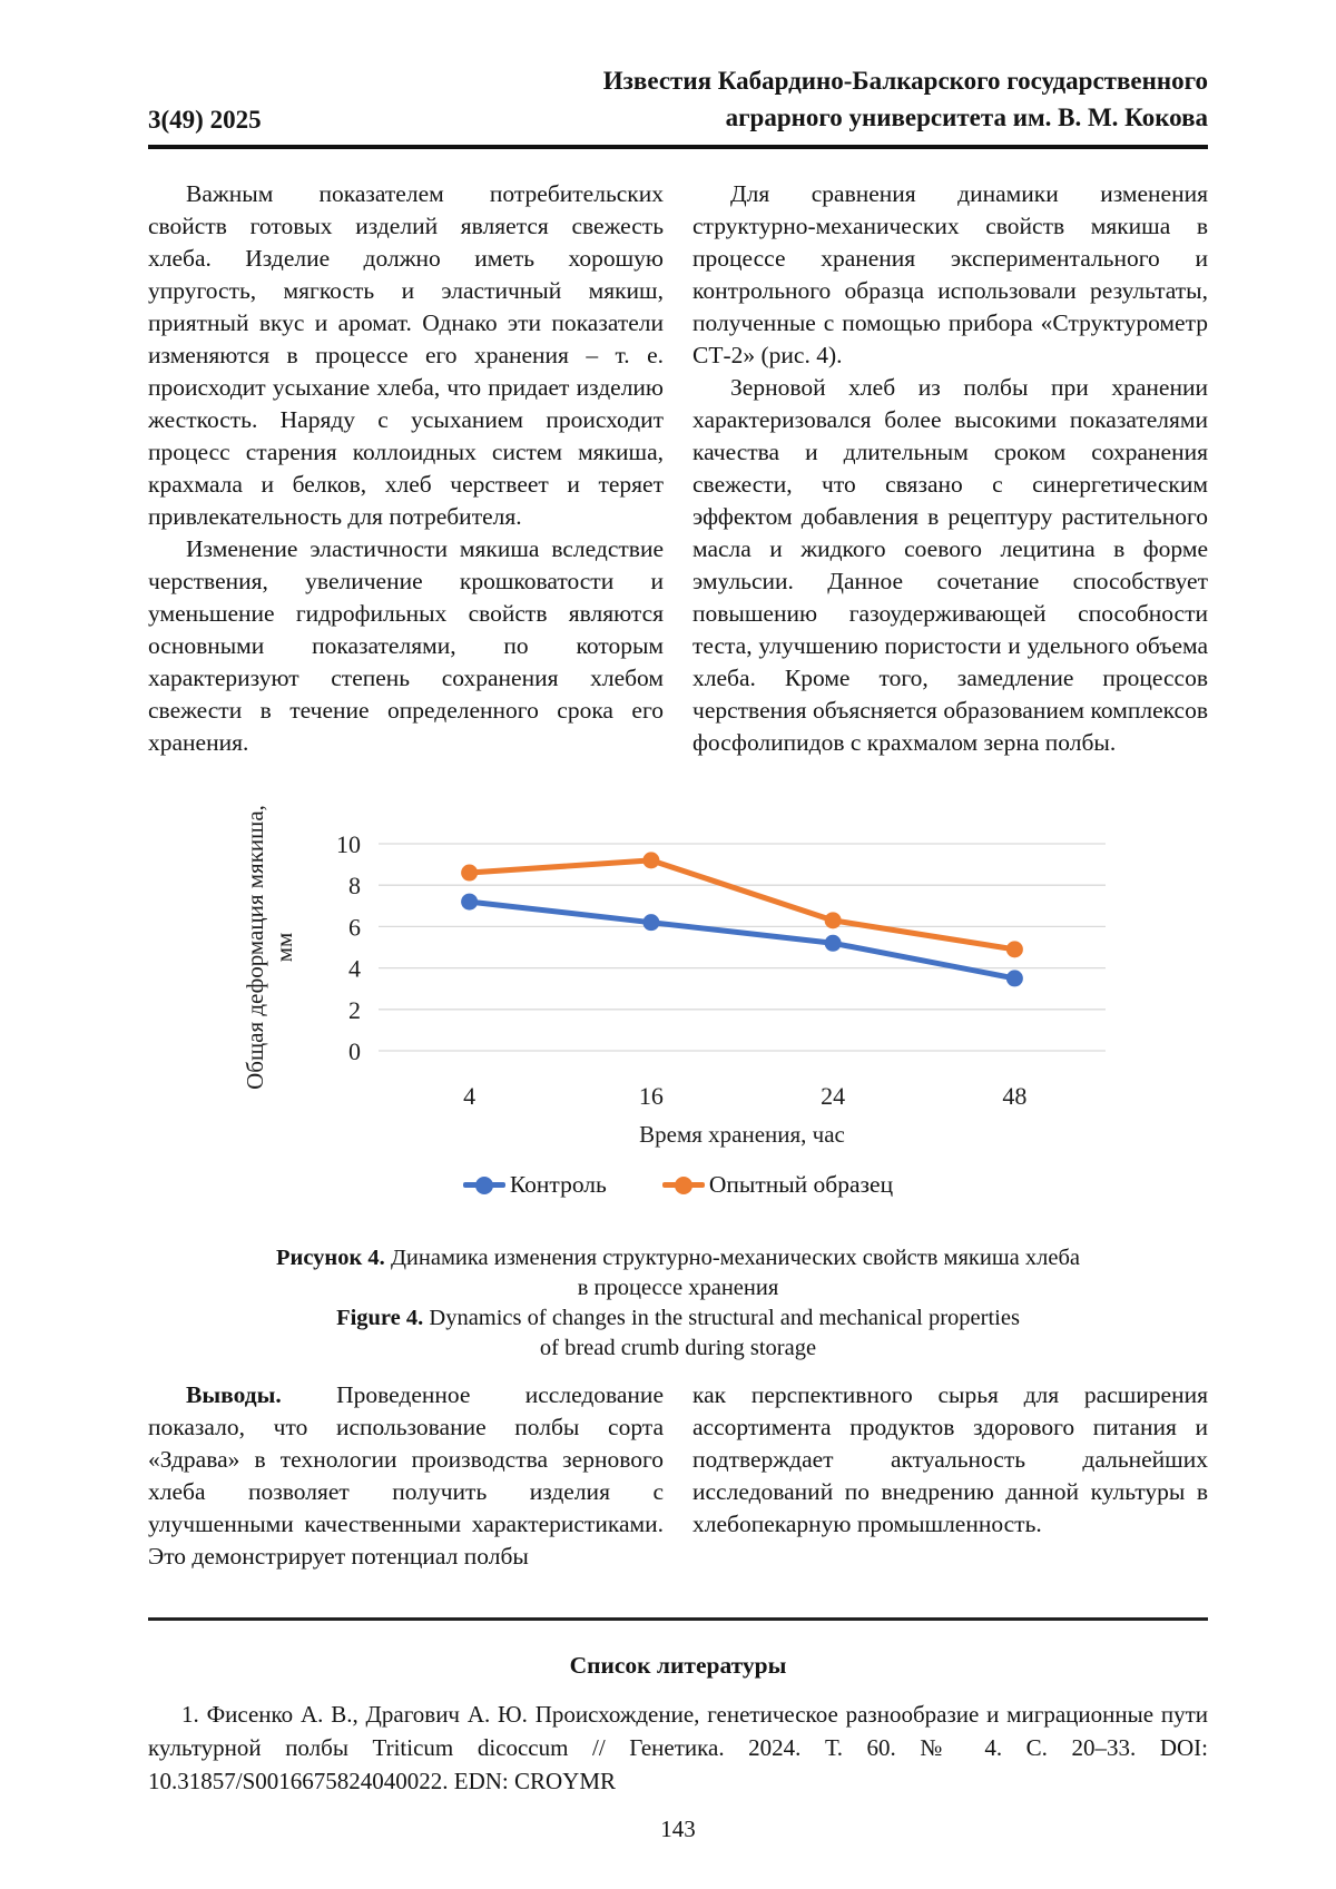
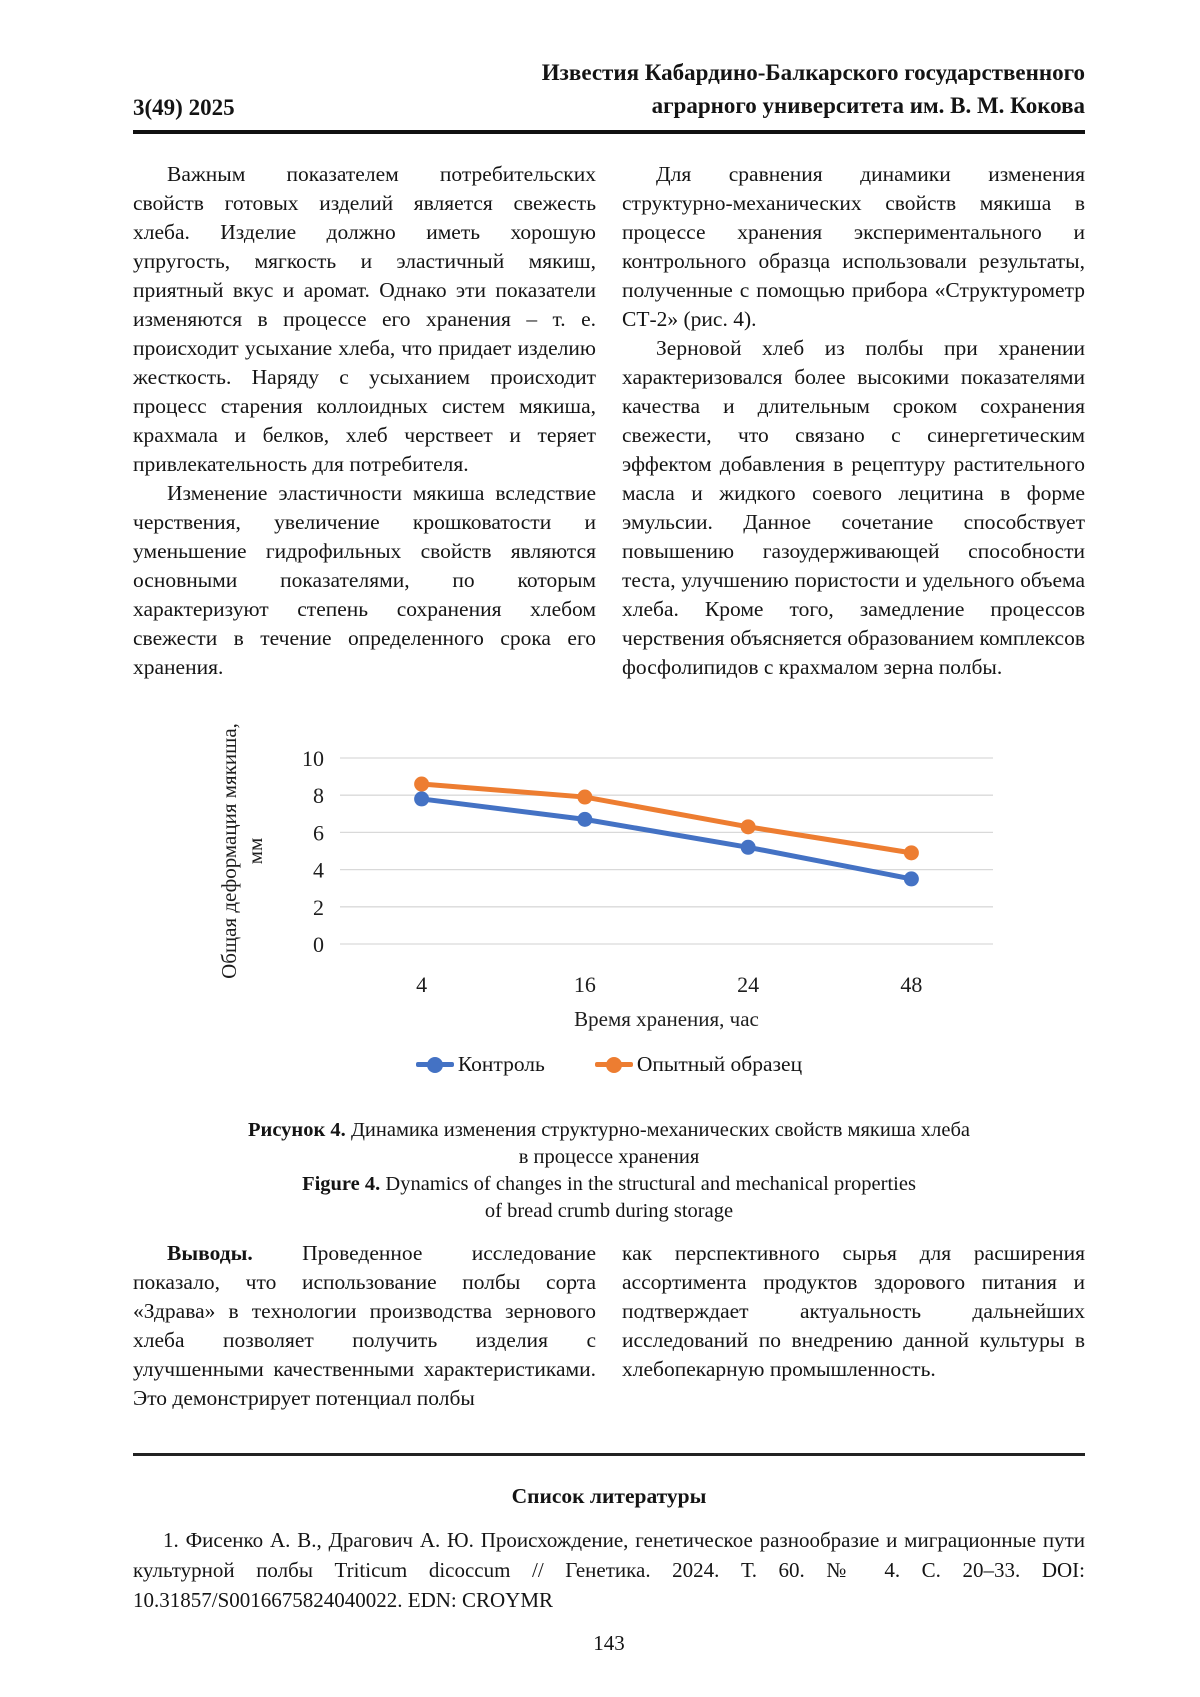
Контроль/4: 7.2 -> 7.8
Контроль/16: 6.2 -> 6.7
Опытный образец/16: 9.2 -> 7.9
